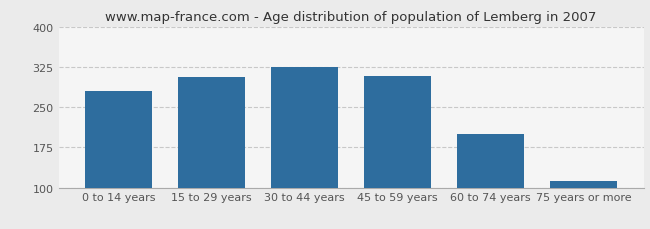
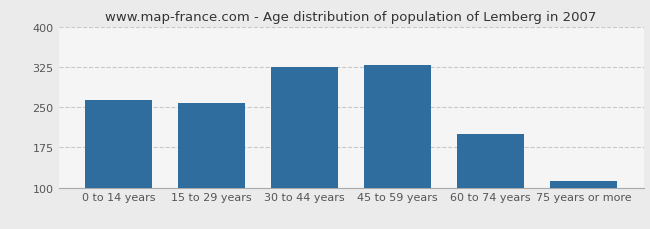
0 to 14 years: 280 -> 263
15 to 29 years: 306 -> 258
45 to 59 years: 308 -> 328
